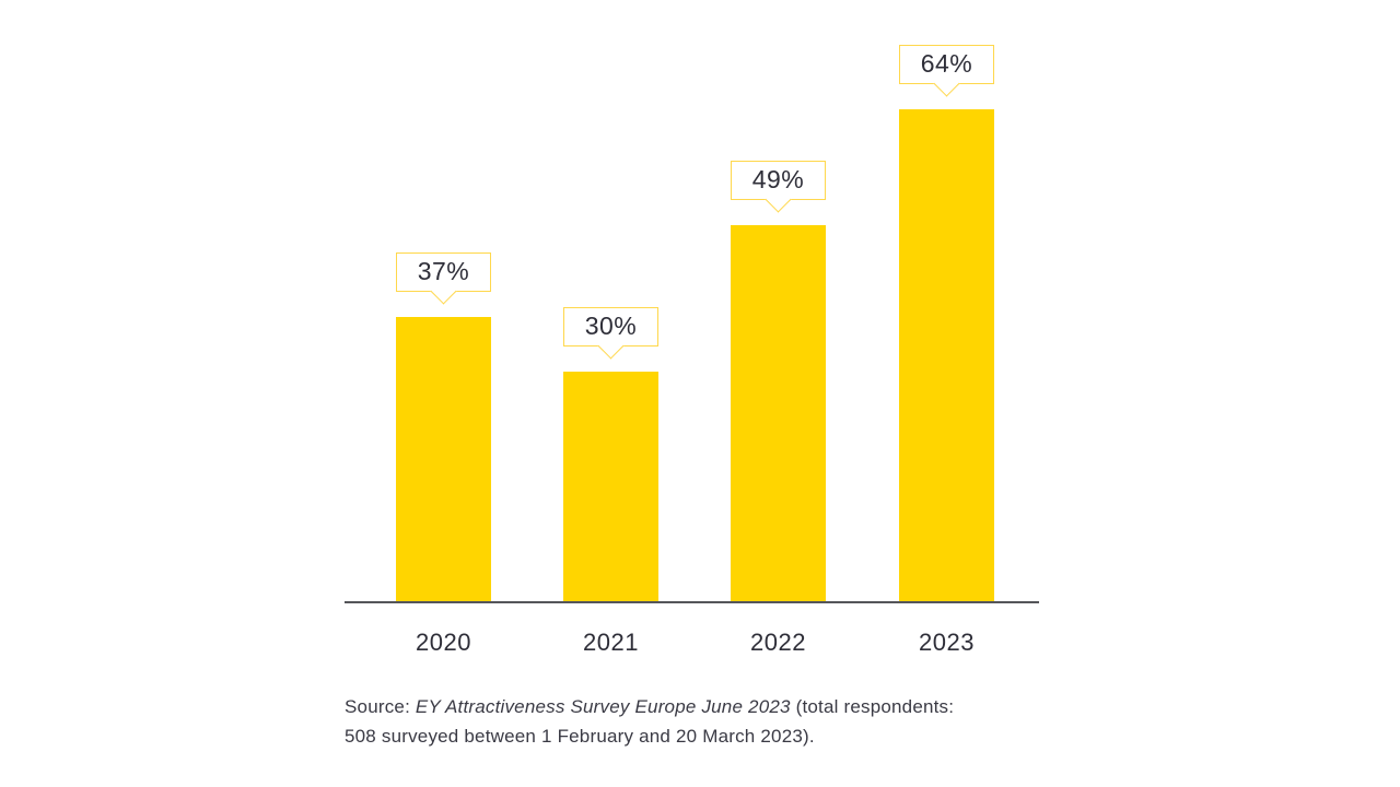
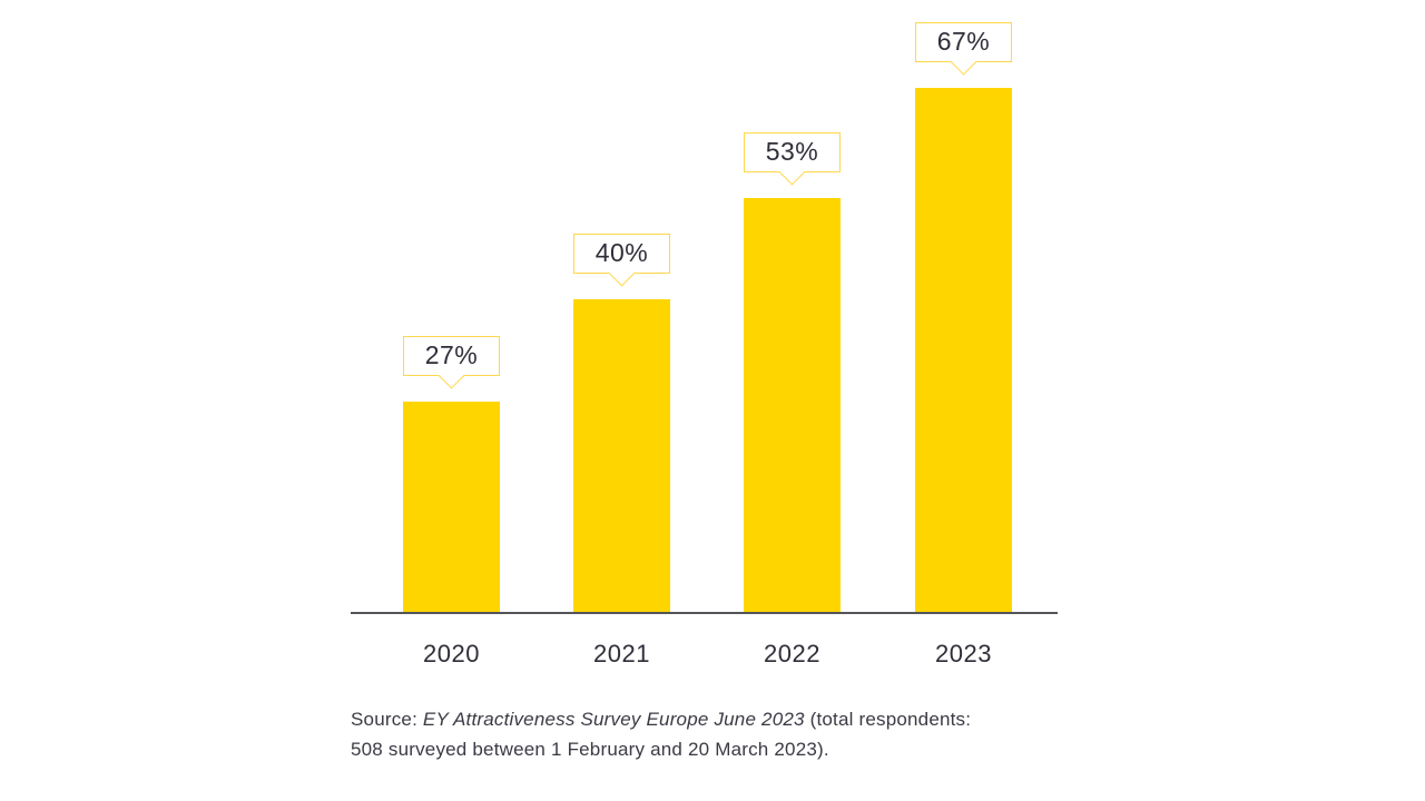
2020: 37% -> 27%
2021: 30% -> 40%
2022: 49% -> 53%
2023: 64% -> 67%
